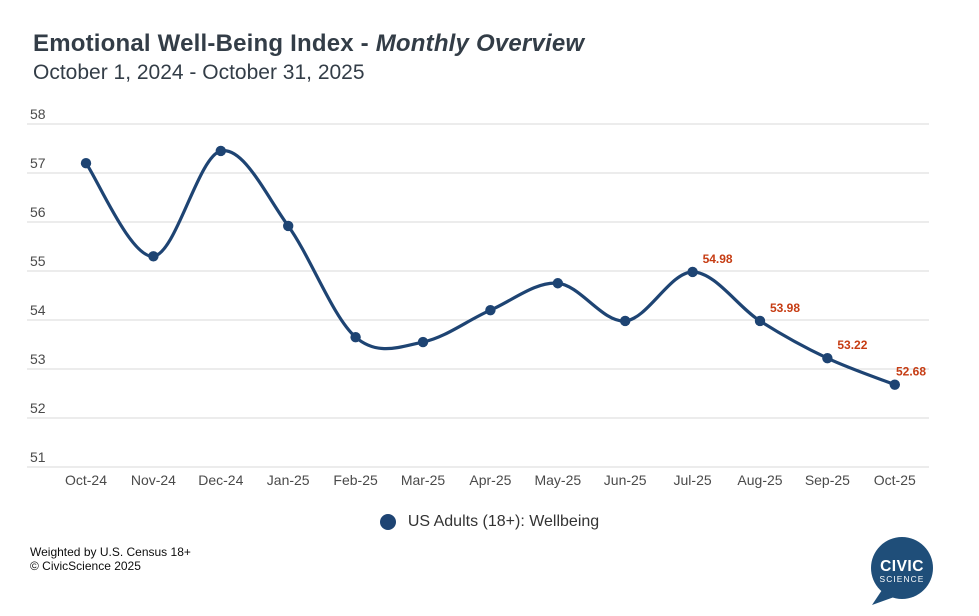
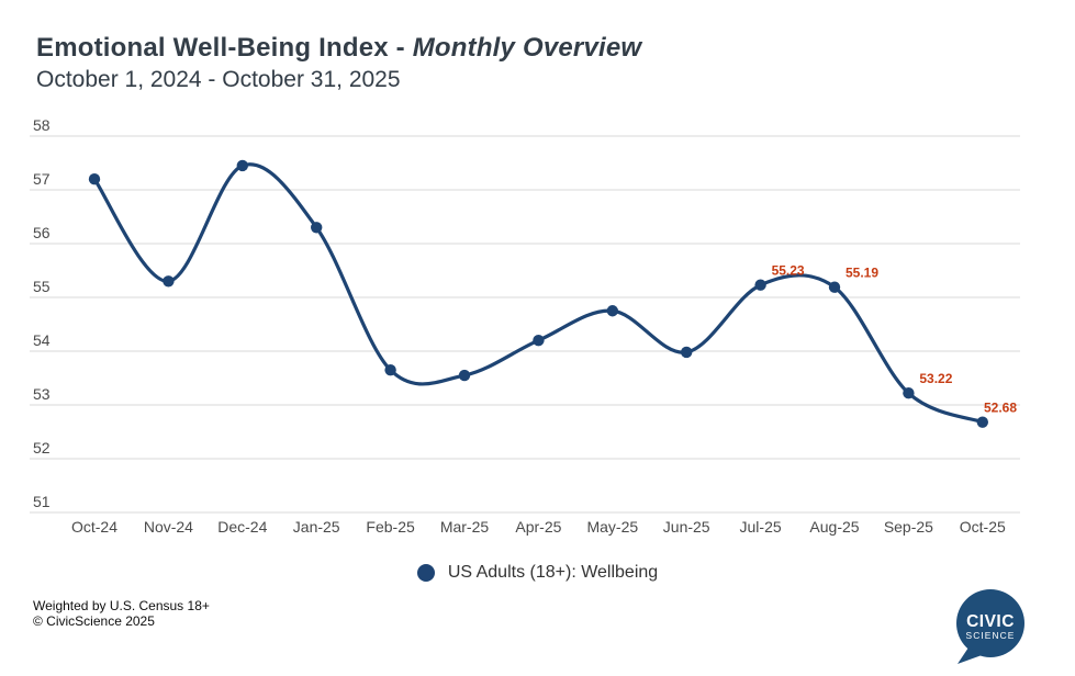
Jan-25: 55.9 -> 56.3
Jul-25: 54.98 -> 55.23
Aug-25: 53.98 -> 55.19
